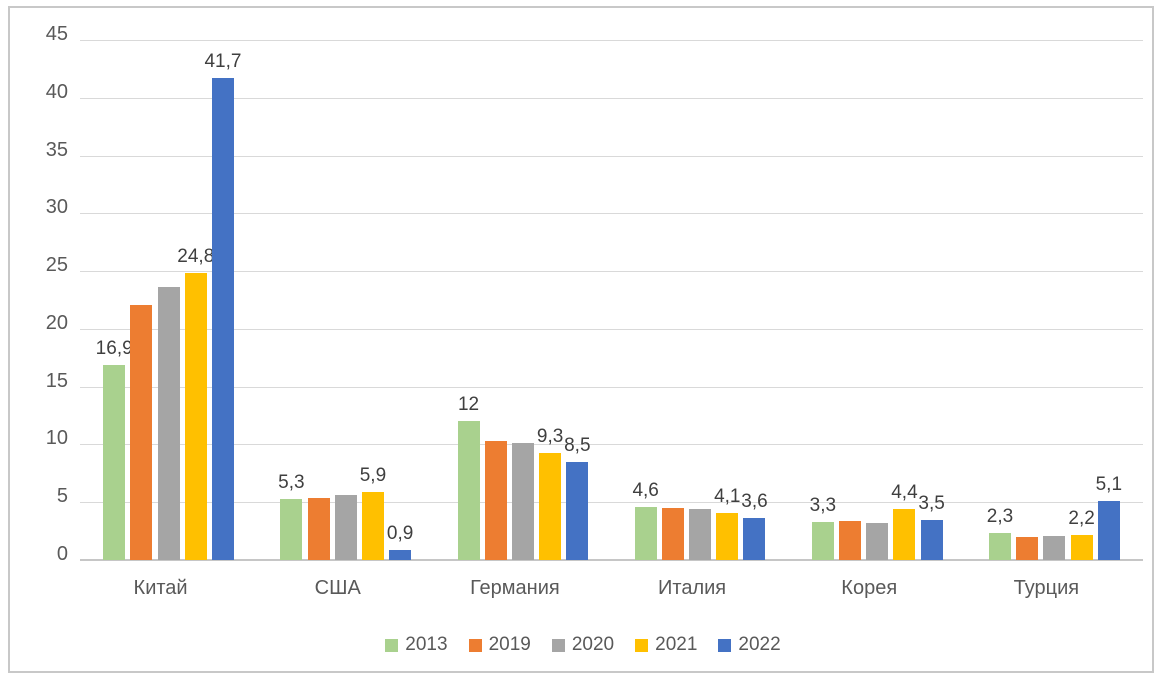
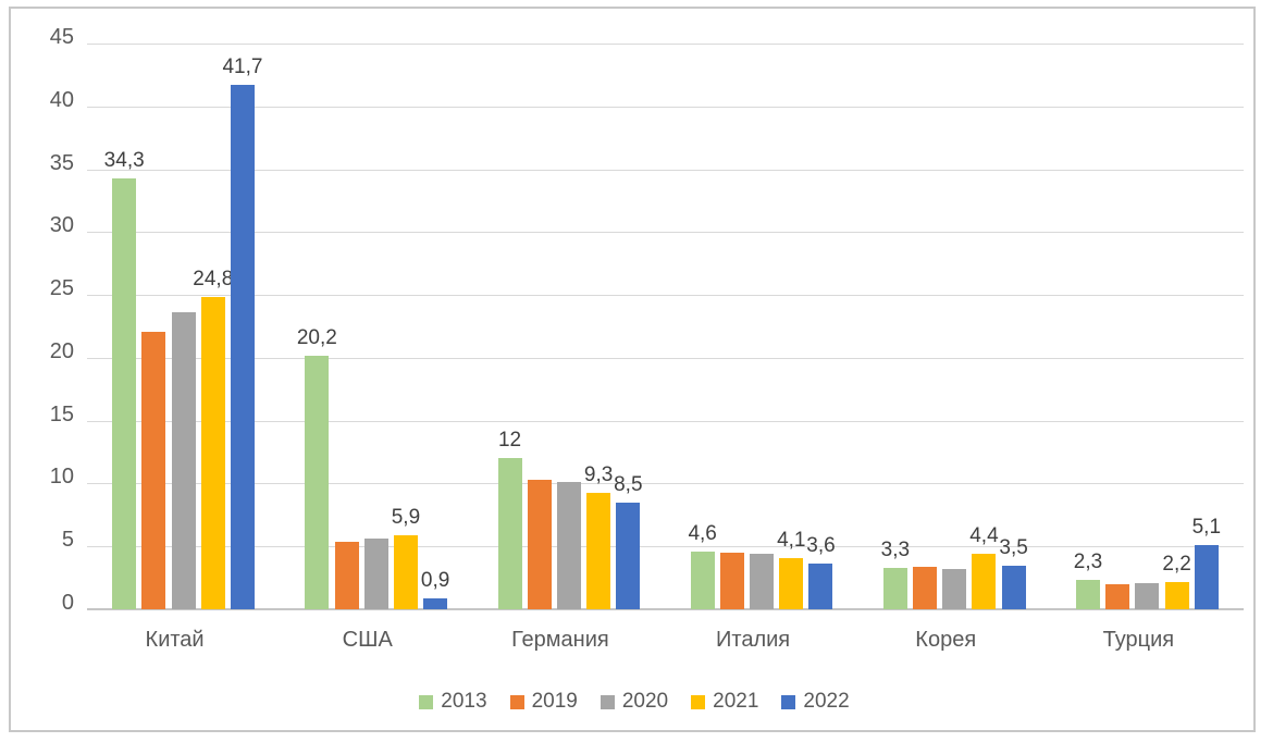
2013/Китай: 16,9 -> 34,3
2013/США: 5,3 -> 20,2
